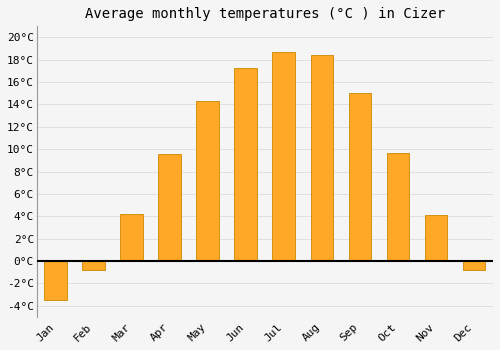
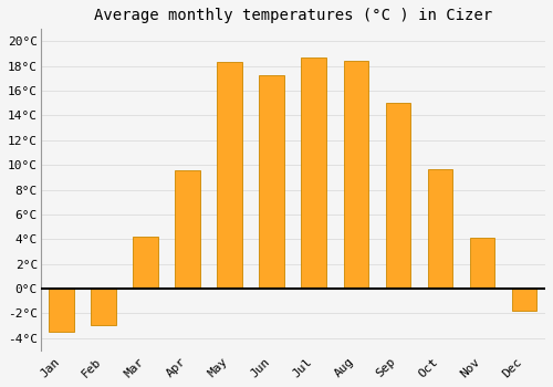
Feb: -0.8°C -> -3.0°C
May: 14.3°C -> 18.3°C
Dec: -0.8°C -> -1.8°C
